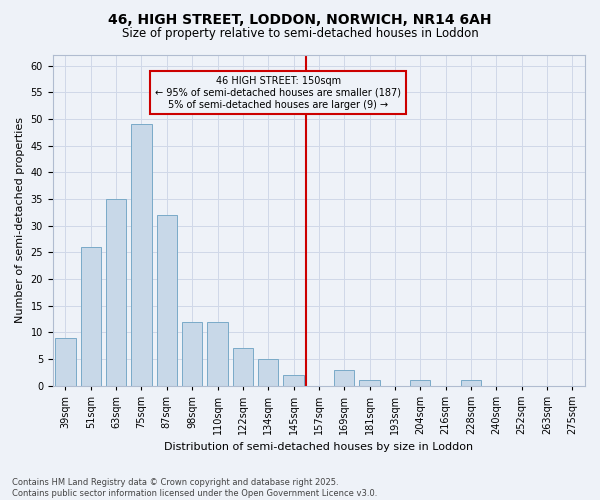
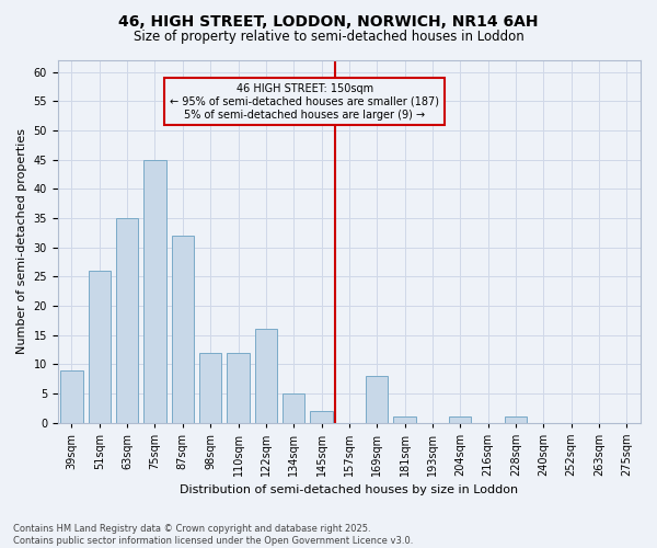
75sqm: 49 -> 45
122sqm: 7 -> 16
169sqm: 3 -> 8
